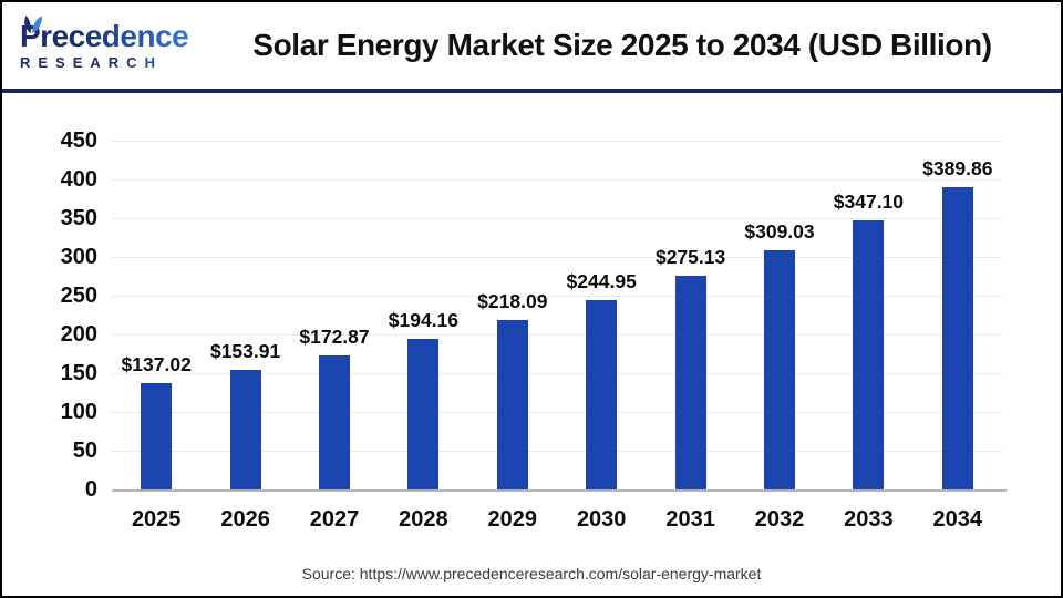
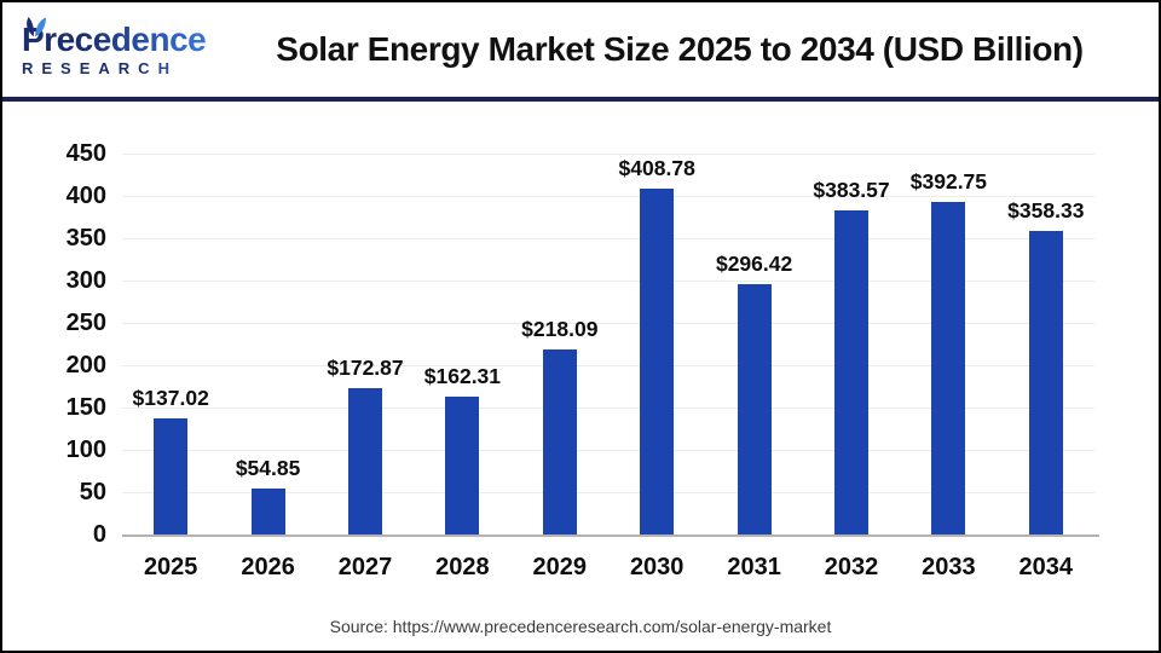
2026: $153.91 -> $54.85
2028: $194.16 -> $162.31
2030: $244.95 -> $408.78
2031: $275.13 -> $296.42
2032: $309.03 -> $383.57
2033: $347.10 -> $392.75
2034: $389.86 -> $358.33
